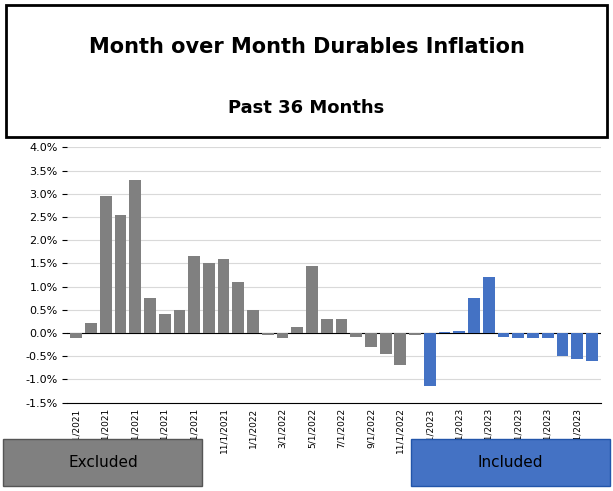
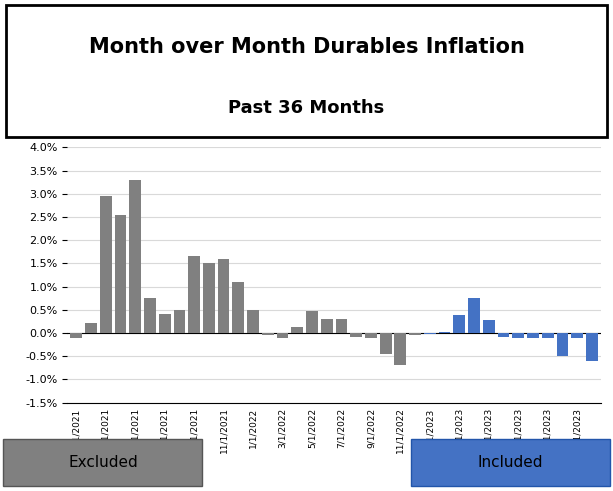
5/1/2022: 1.45% -> 0.48%
9/1/2022: -0.30% -> -0.10%
1/1/2023: -1.15% -> -0.02%
3/1/2023: 0.05% -> 0.38%
5/1/2023: 1.20% -> 0.27%
11/1/2023: -0.55% -> -0.10%
